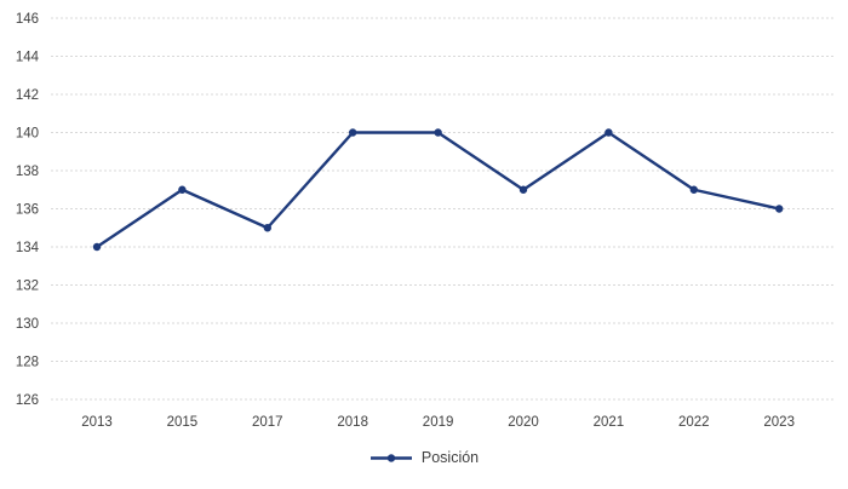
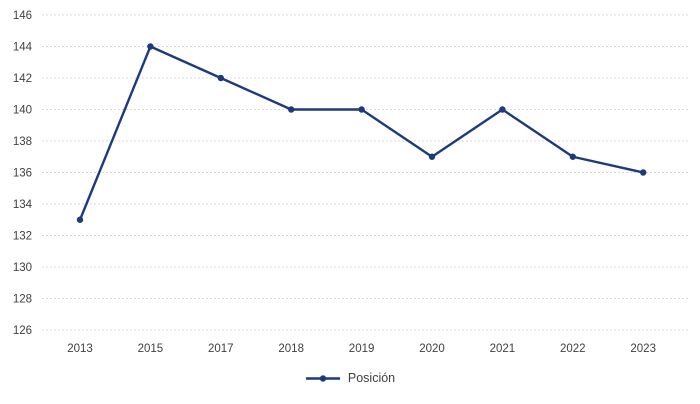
2013: 134 -> 133
2015: 137 -> 144
2017: 135 -> 142
